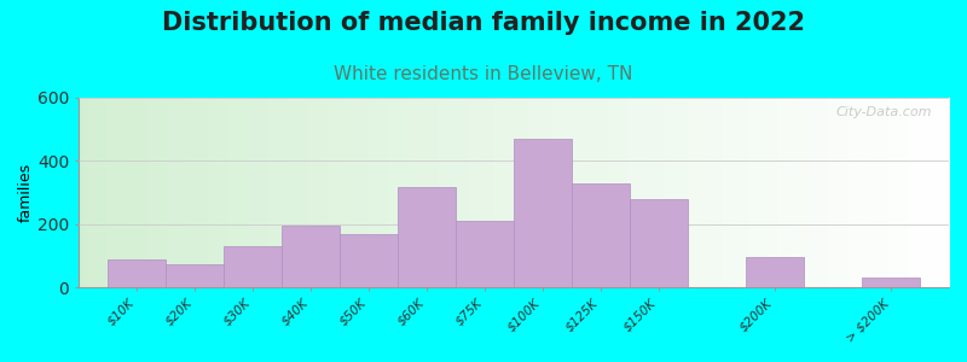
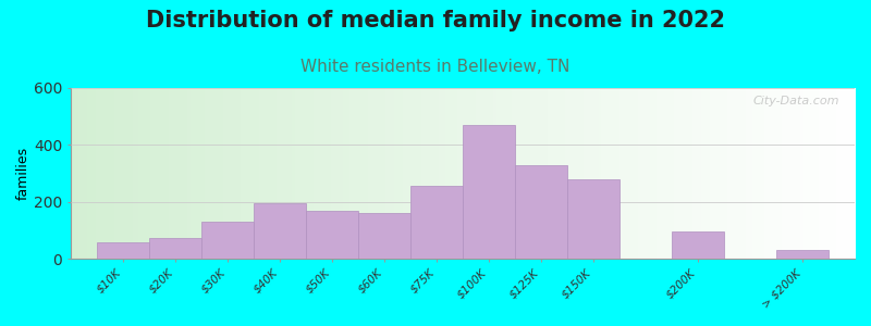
$10K: 90 -> 60
$60K: 315 -> 160
$75K: 210 -> 255
